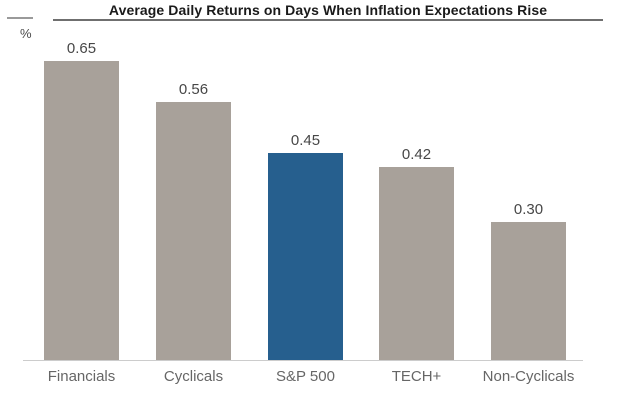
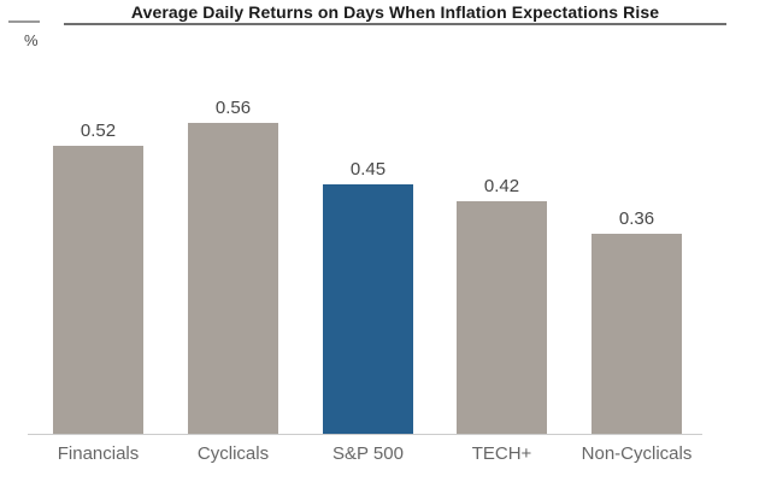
Financials: 0.65 -> 0.52
Non-Cyclicals: 0.30 -> 0.36
